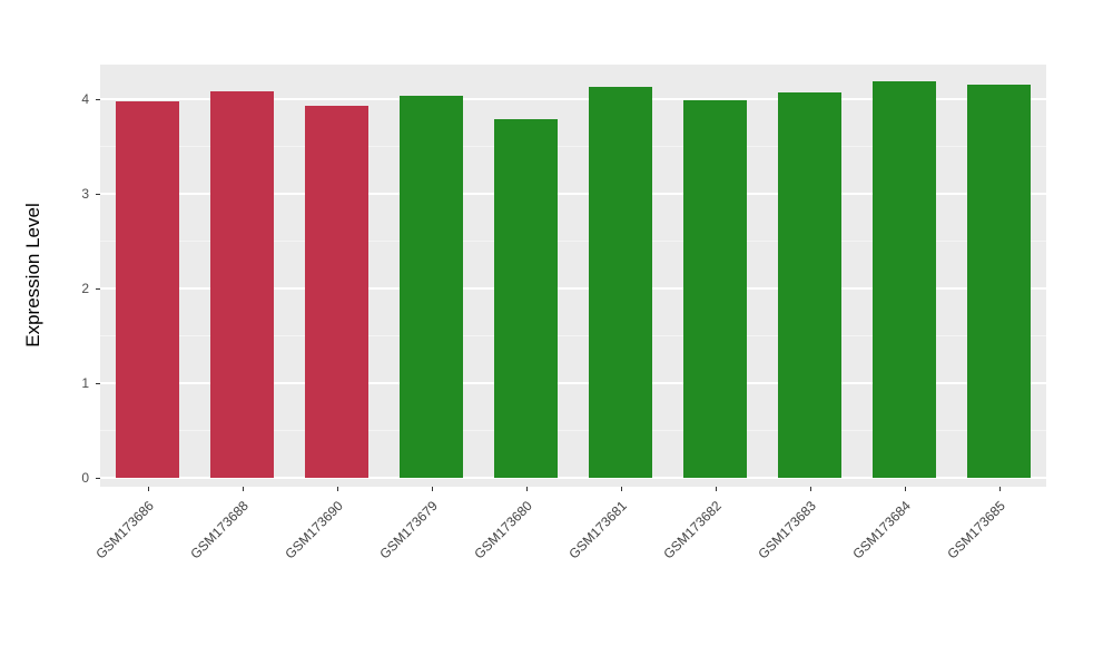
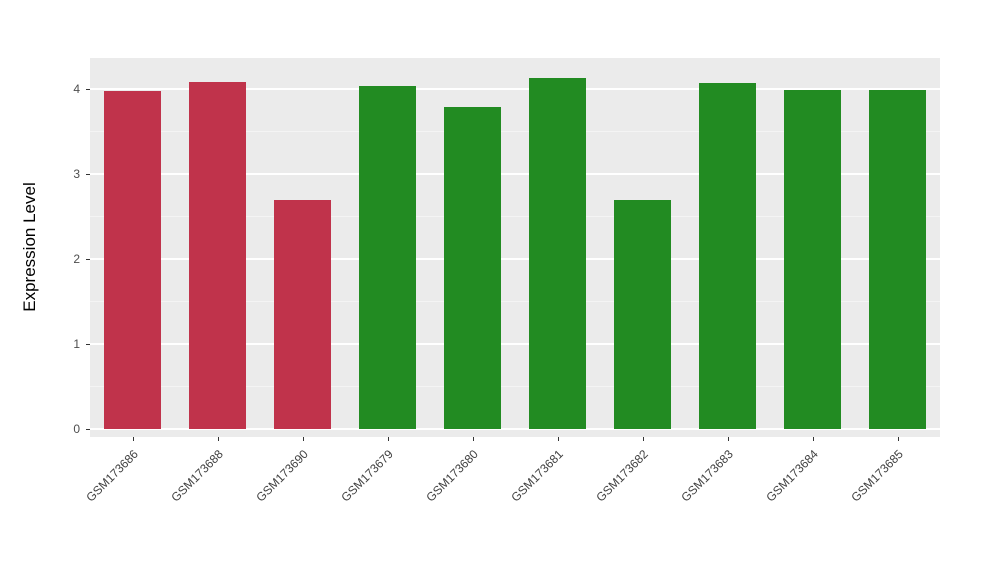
GSM173690: 3.9 -> 2.7
GSM173682: 4.0 -> 2.7
GSM173684: 4.2 -> 4.0
GSM173685: 4.2 -> 4.0
